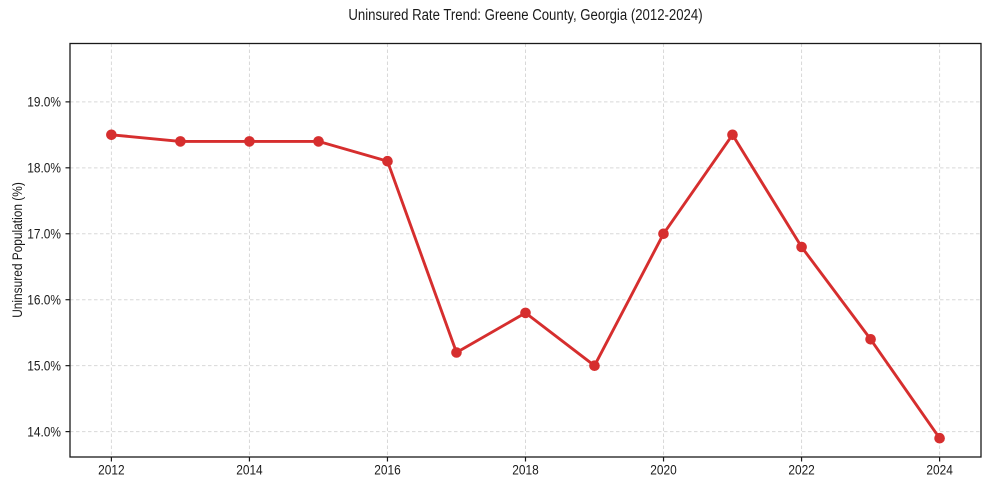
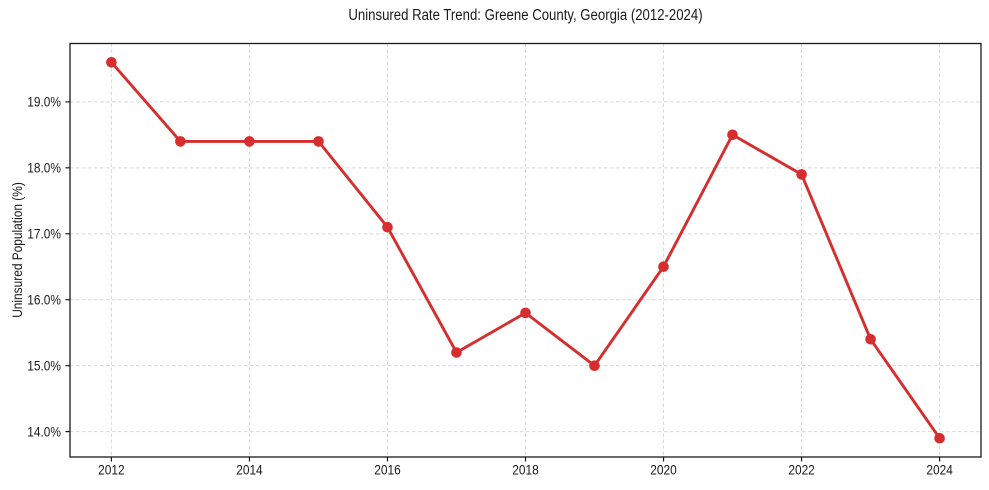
2012: 18.5% -> 19.6%
2016: 18.1% -> 17.1%
2020: 17.0% -> 16.5%
2022: 16.8% -> 17.9%
